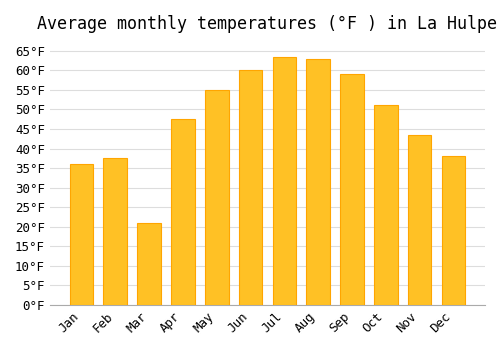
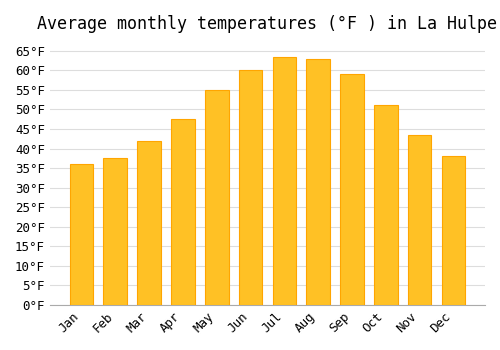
Mar: 21.0°F -> 42.0°F
